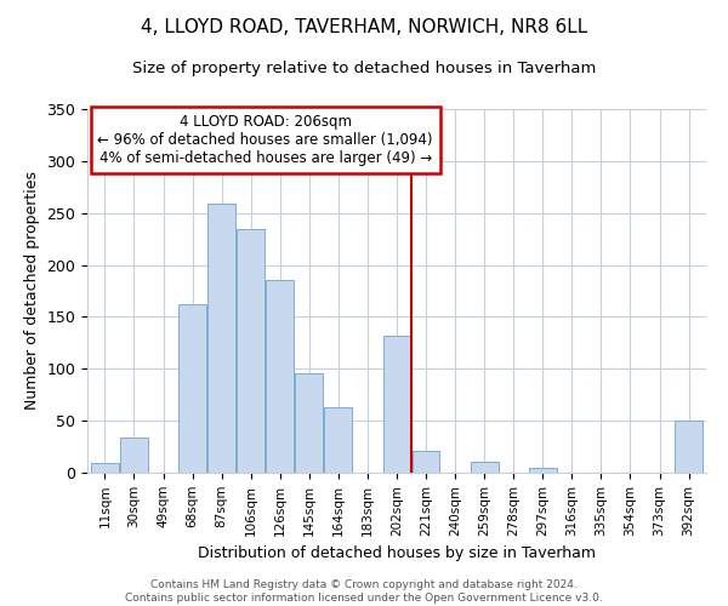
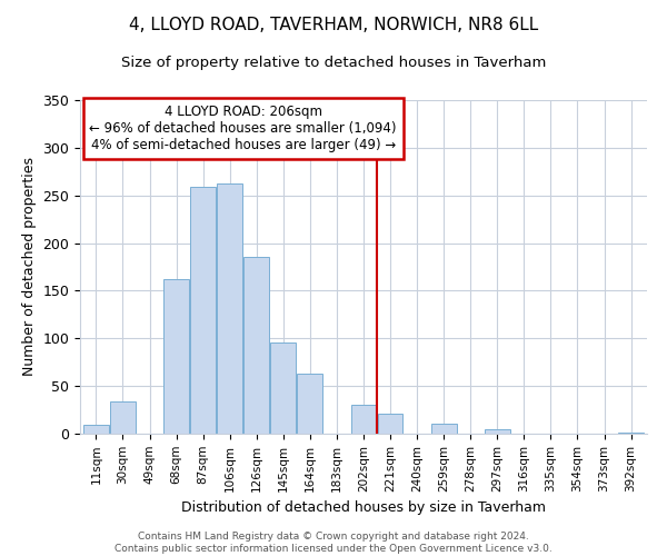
106sqm: 234 -> 263
202sqm: 132 -> 30
392sqm: 50 -> 1
